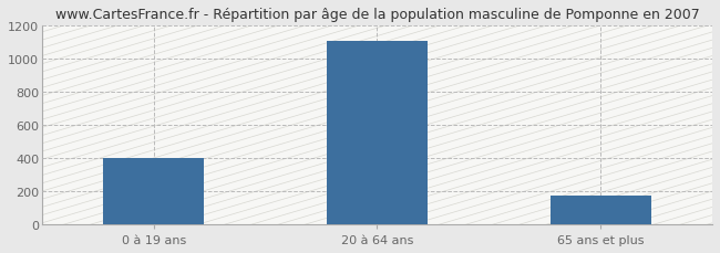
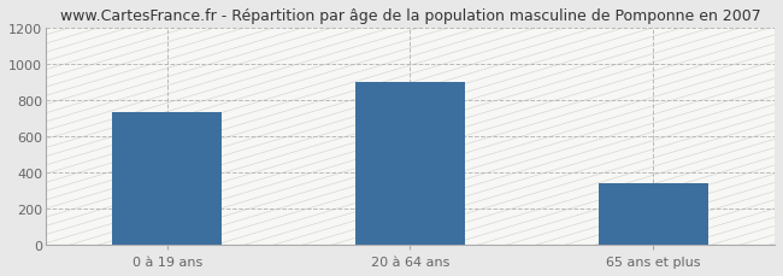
0 à 19 ans: 400 -> 730
20 à 64 ans: 1110 -> 900
65 ans et plus: 180 -> 340
